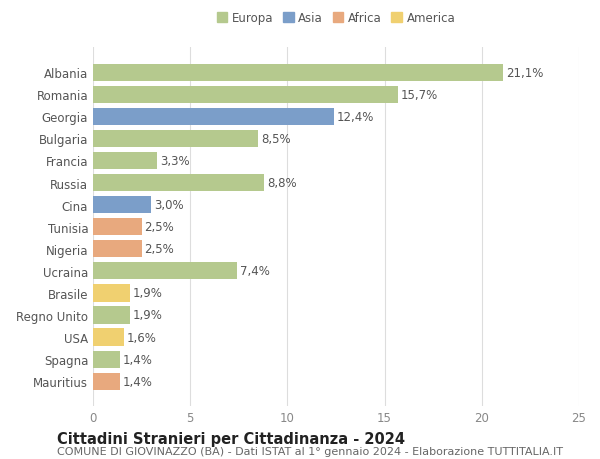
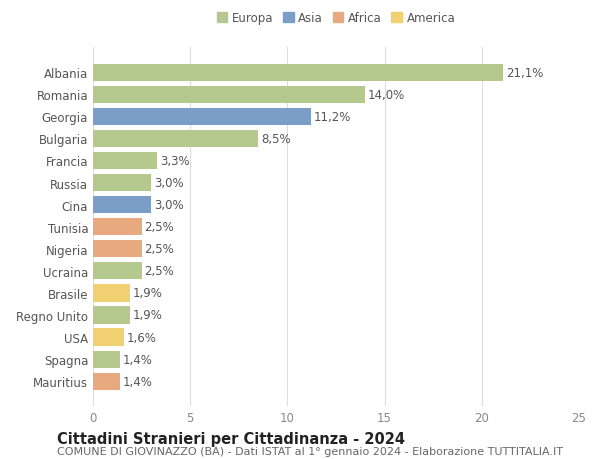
Romania: 15,7% -> 14,0%
Georgia: 12,4% -> 11,2%
Russia: 8,8% -> 3,0%
Ucraina: 7,4% -> 2,5%
